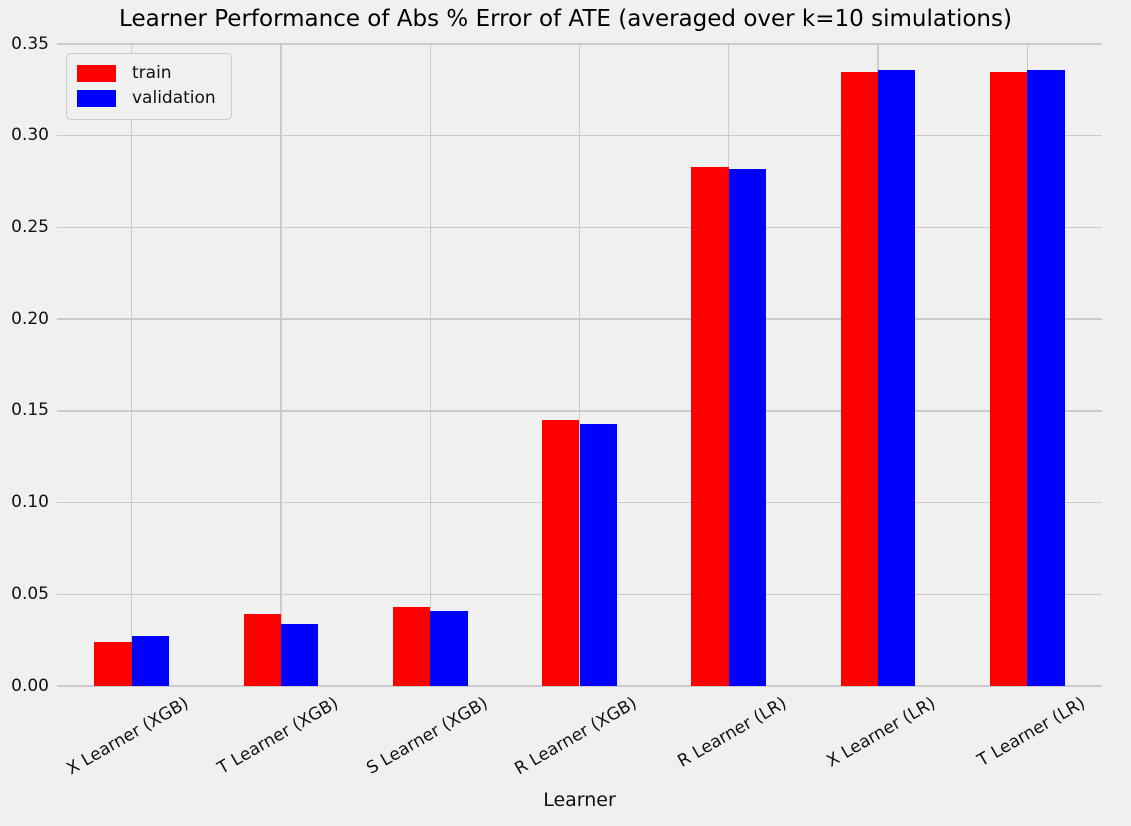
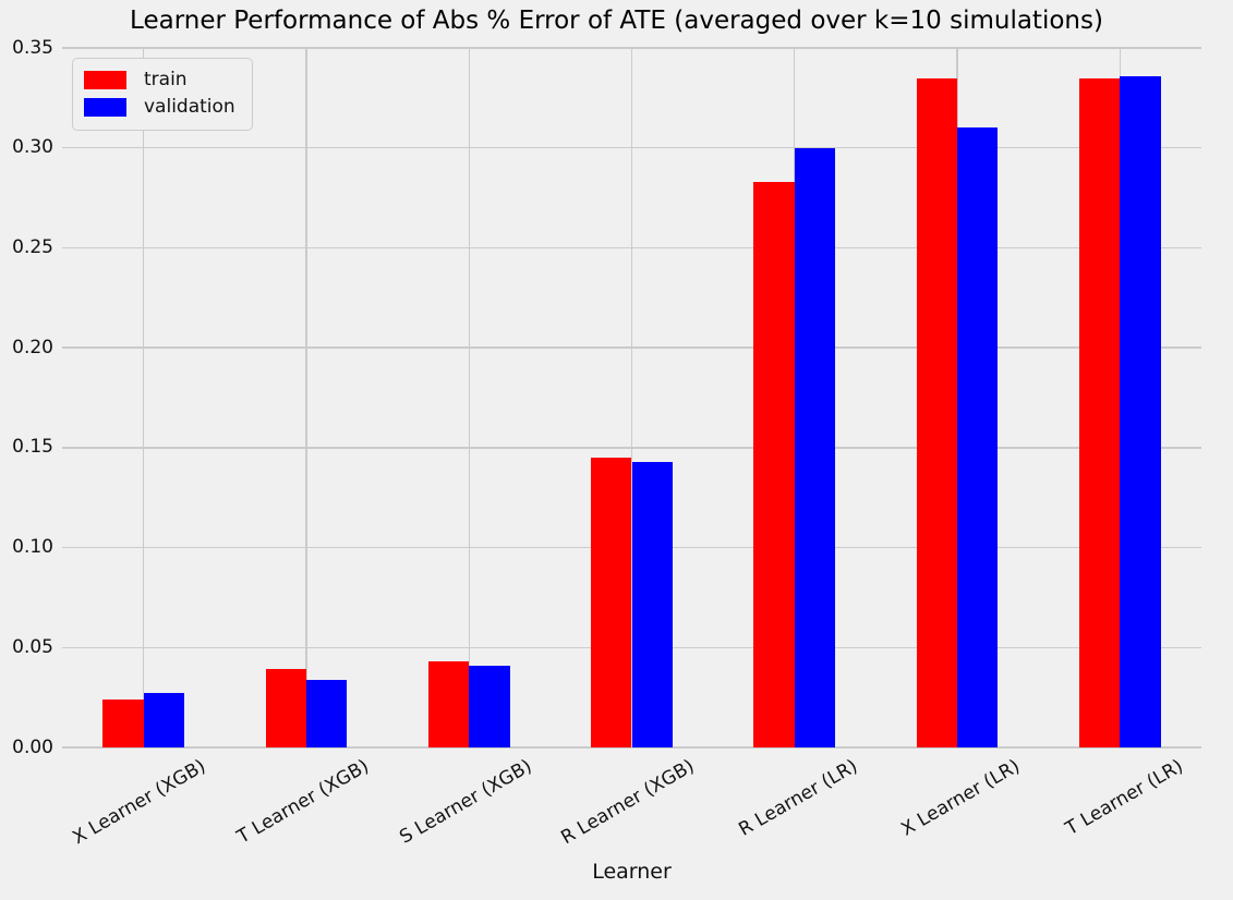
validation/R Learner (LR): 0.282 -> 0.300
validation/X Learner (LR): 0.336 -> 0.310
